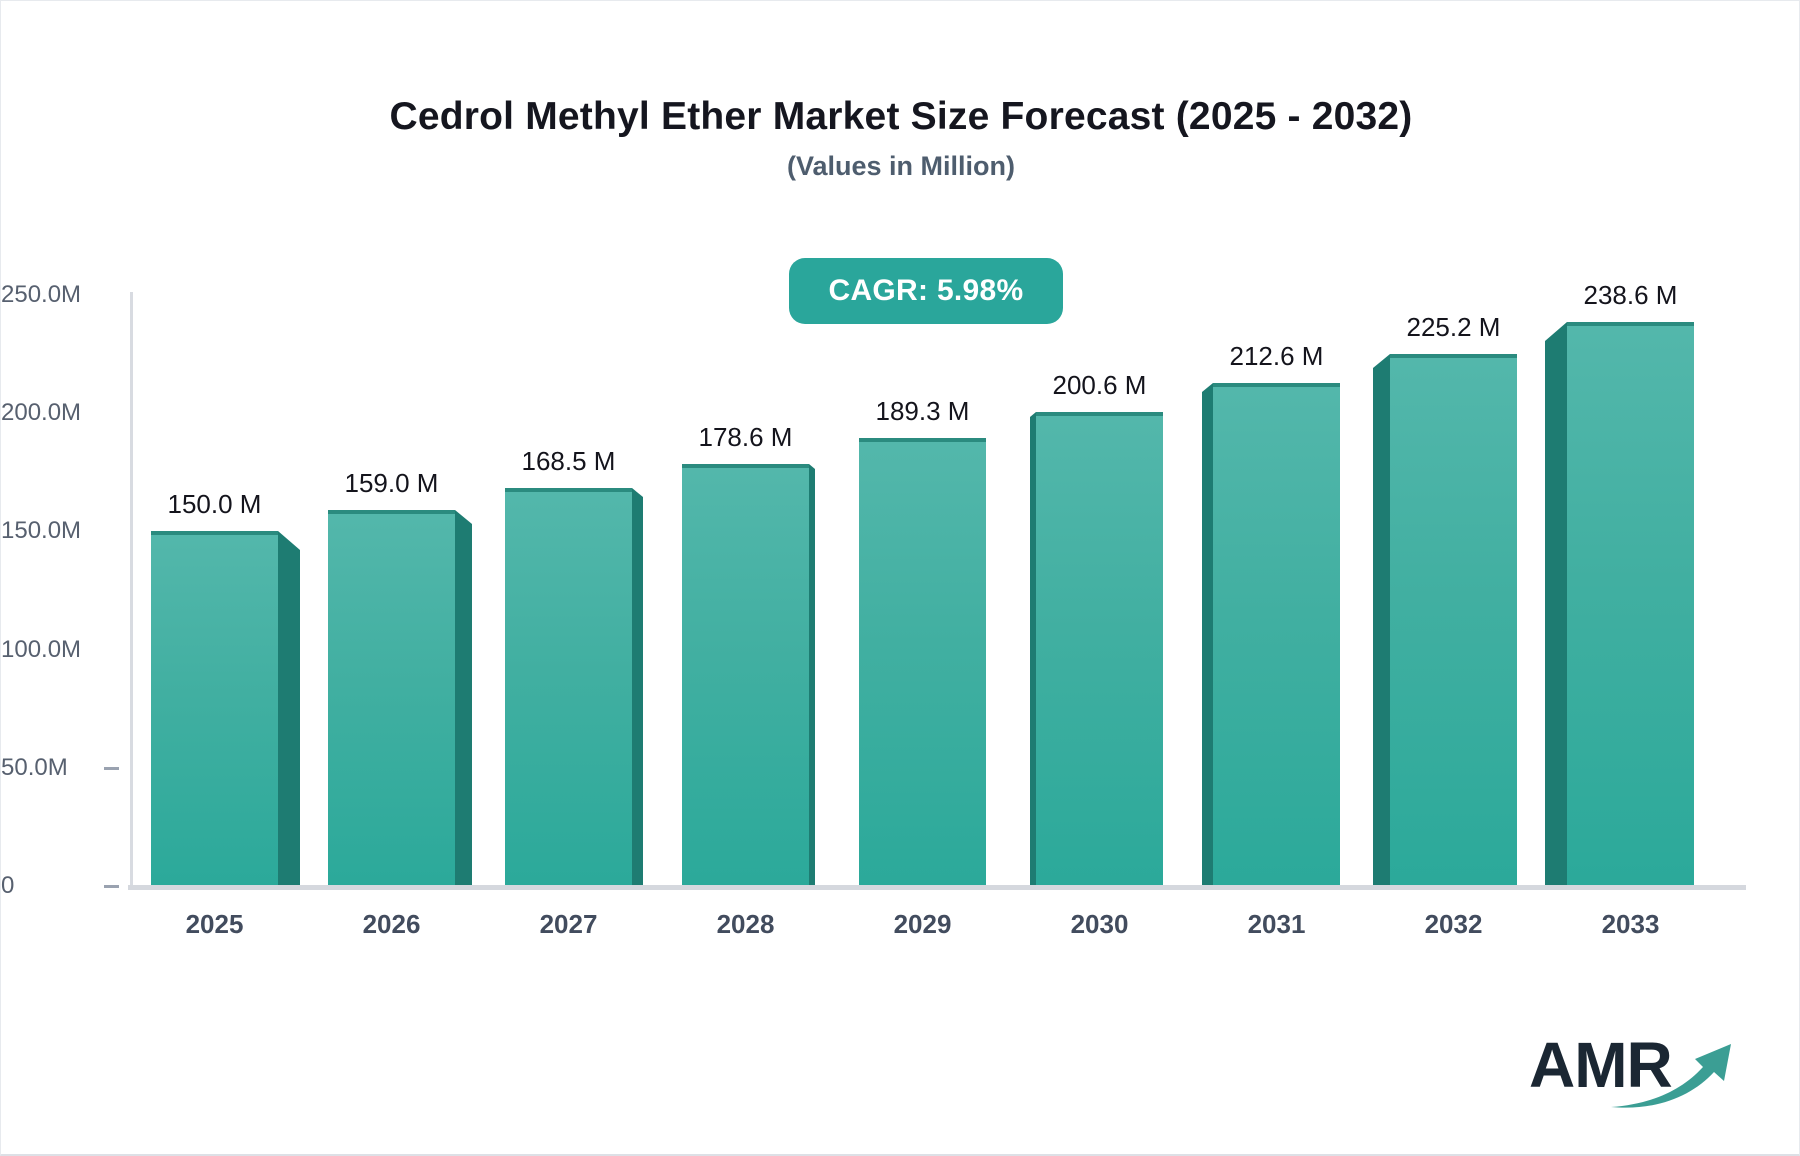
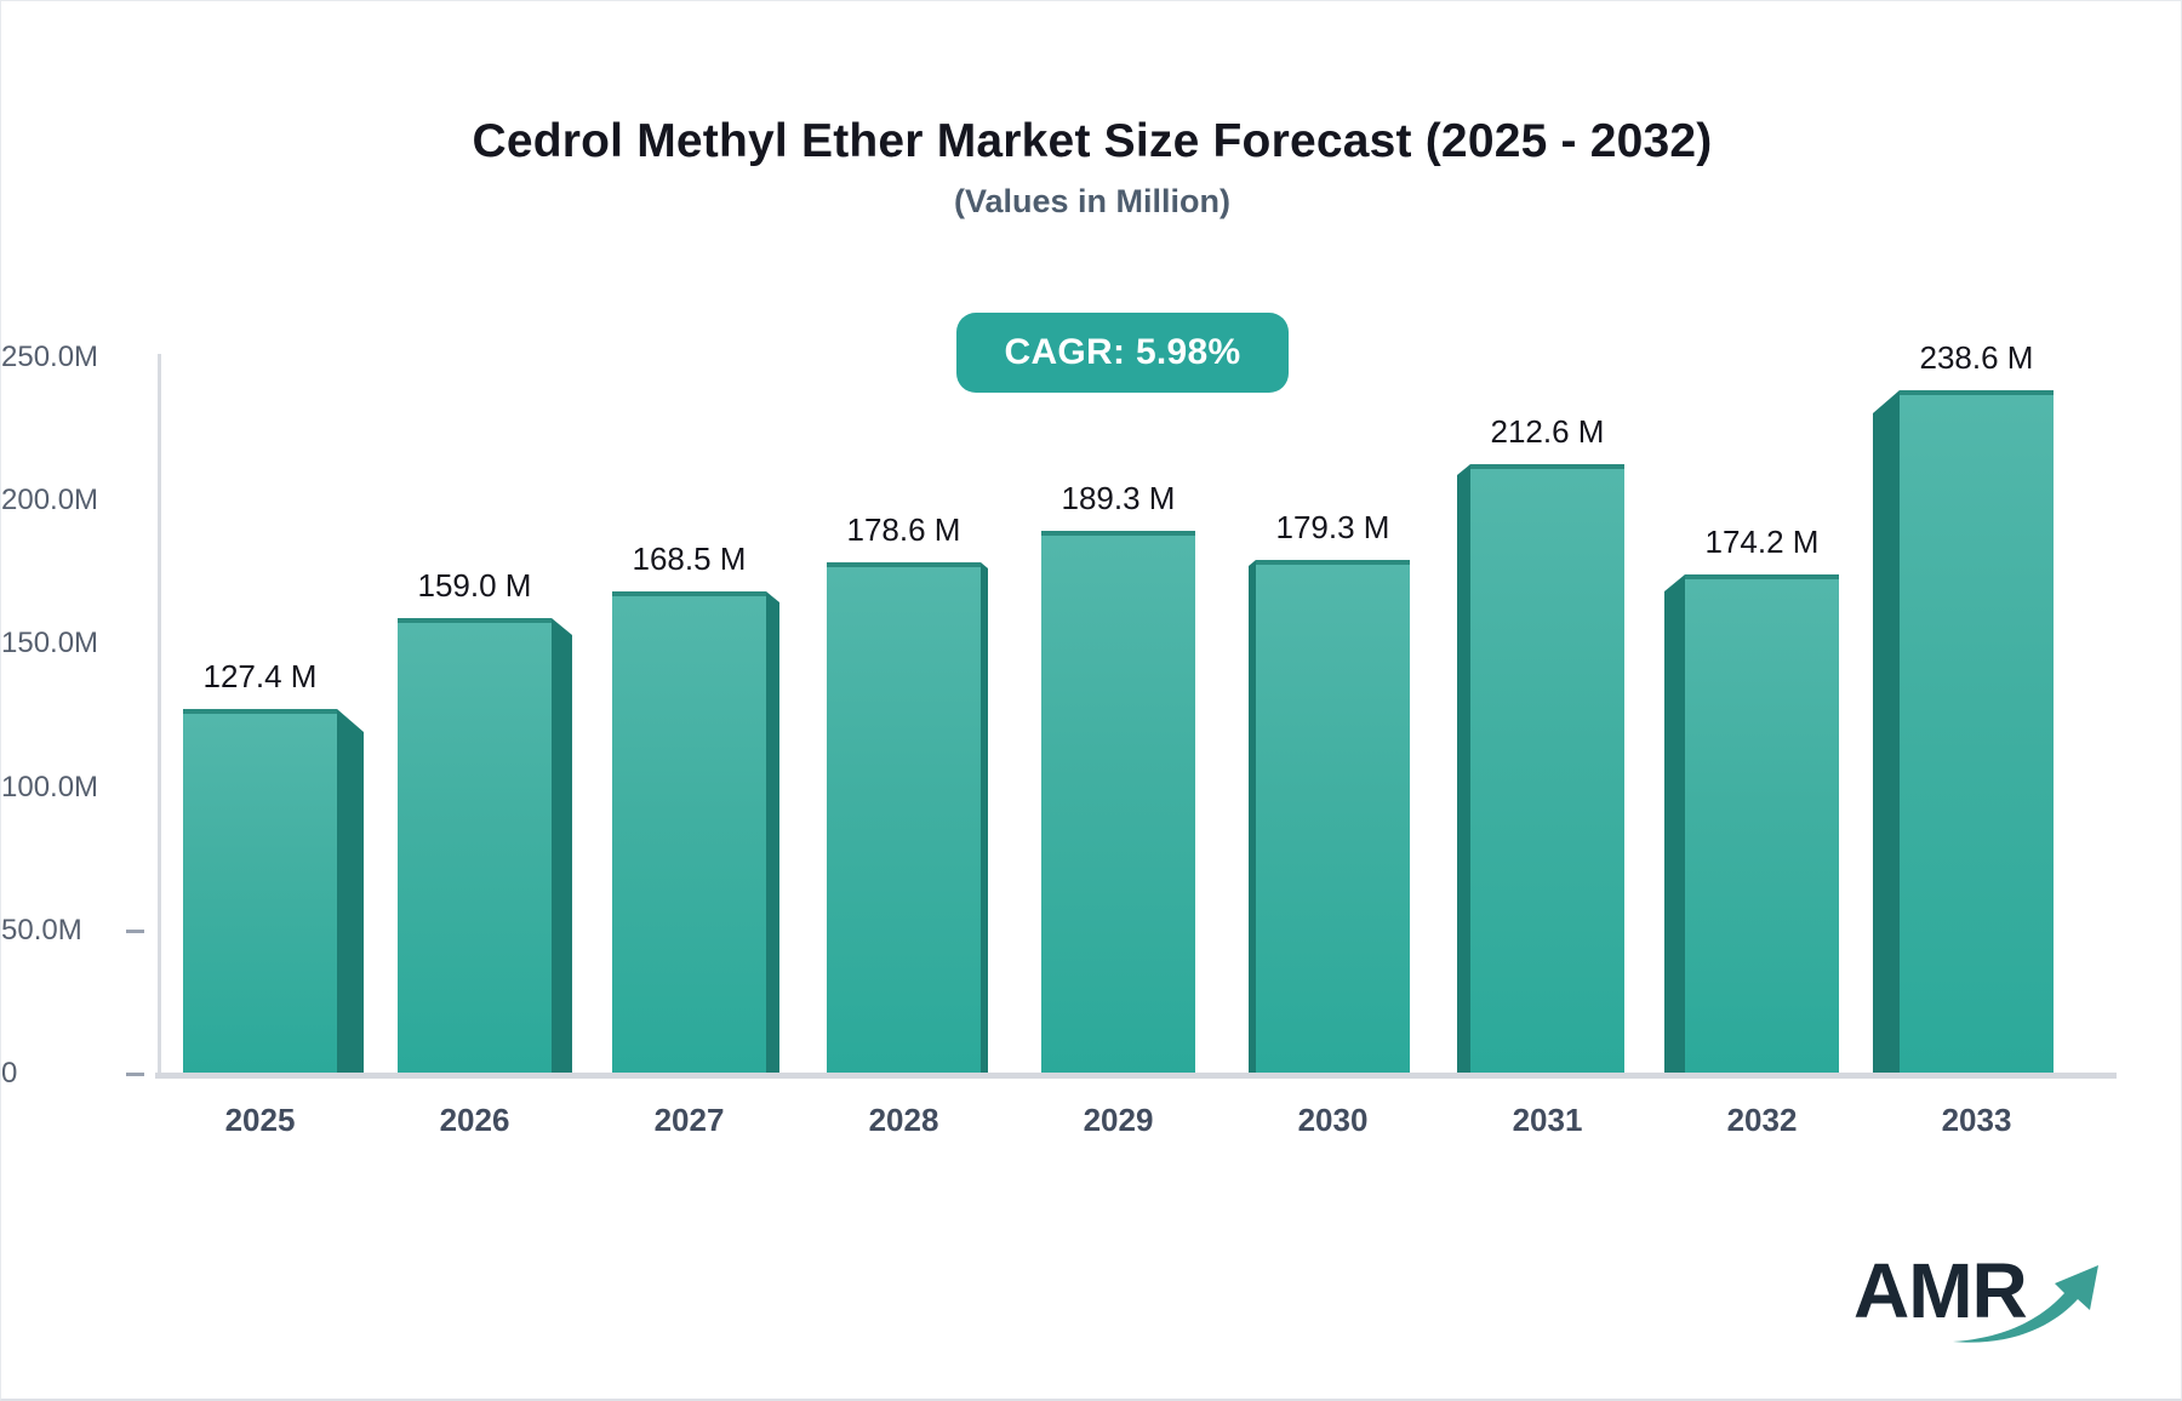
2025: 150.0 -> 127.4
2030: 200.6 -> 179.3
2032: 225.2 -> 174.2
